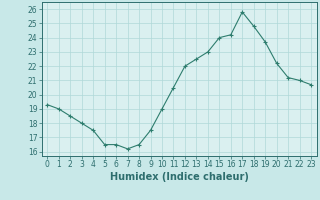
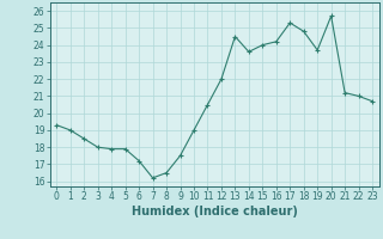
4: 17.5 -> 17.9
5: 16.5 -> 17.9
6: 16.5 -> 17.2
13: 22.5 -> 24.5
14: 23.0 -> 23.6
17: 25.8 -> 25.3
20: 22.2 -> 25.7
